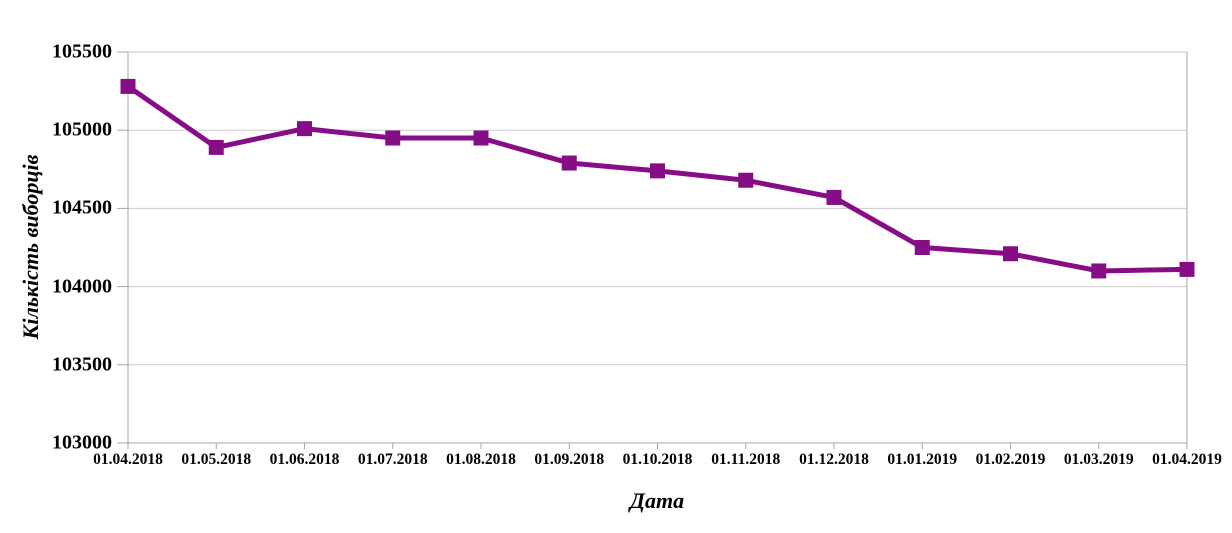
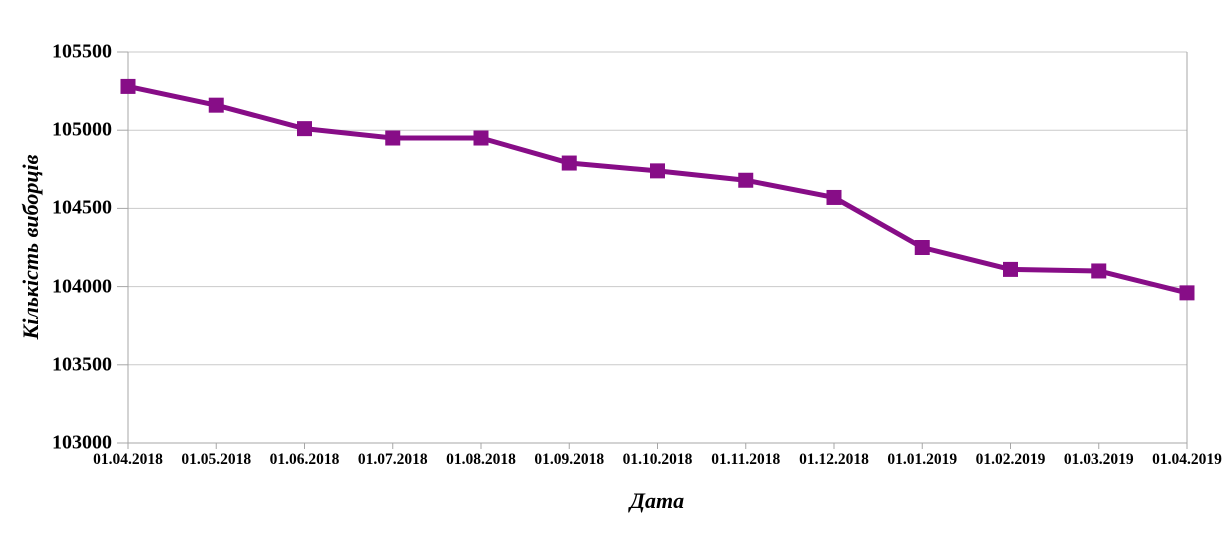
01.05.2018: 104890 -> 105160
01.02.2019: 104210 -> 104110
01.04.2019: 104110 -> 103960
